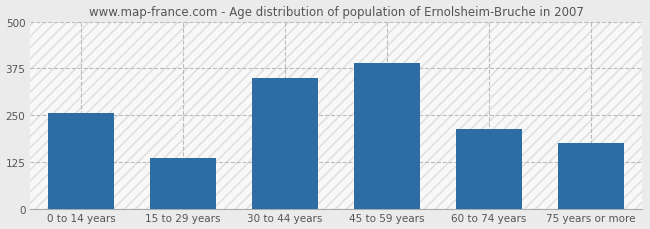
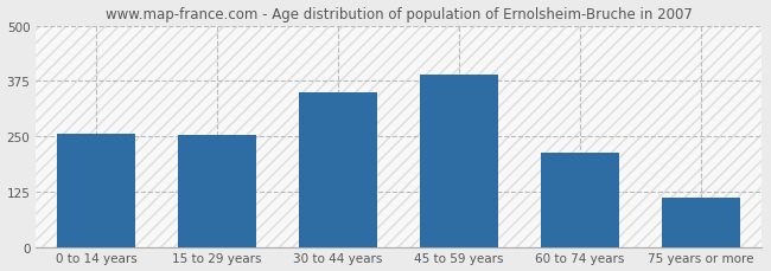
15 to 29 years: 135 -> 252
75 years or more: 175 -> 112
